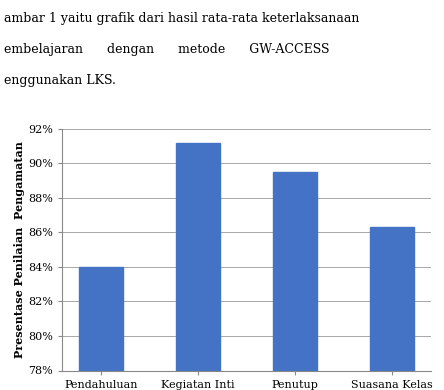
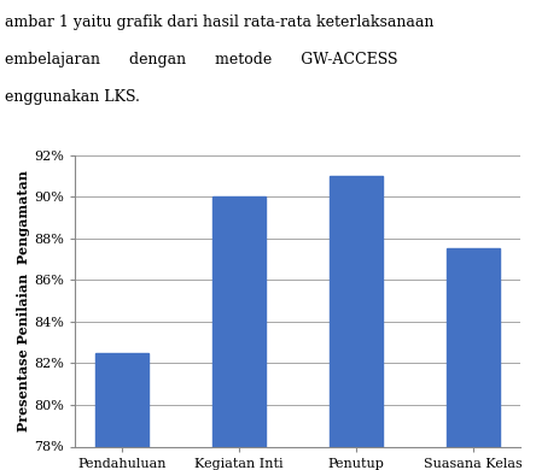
Pendahuluan: 84.0% -> 82.5%
Kegiatan Inti: 91.2% -> 90.0%
Penutup: 89.5% -> 91.0%
Suasana Kelas: 86.3% -> 87.5%
